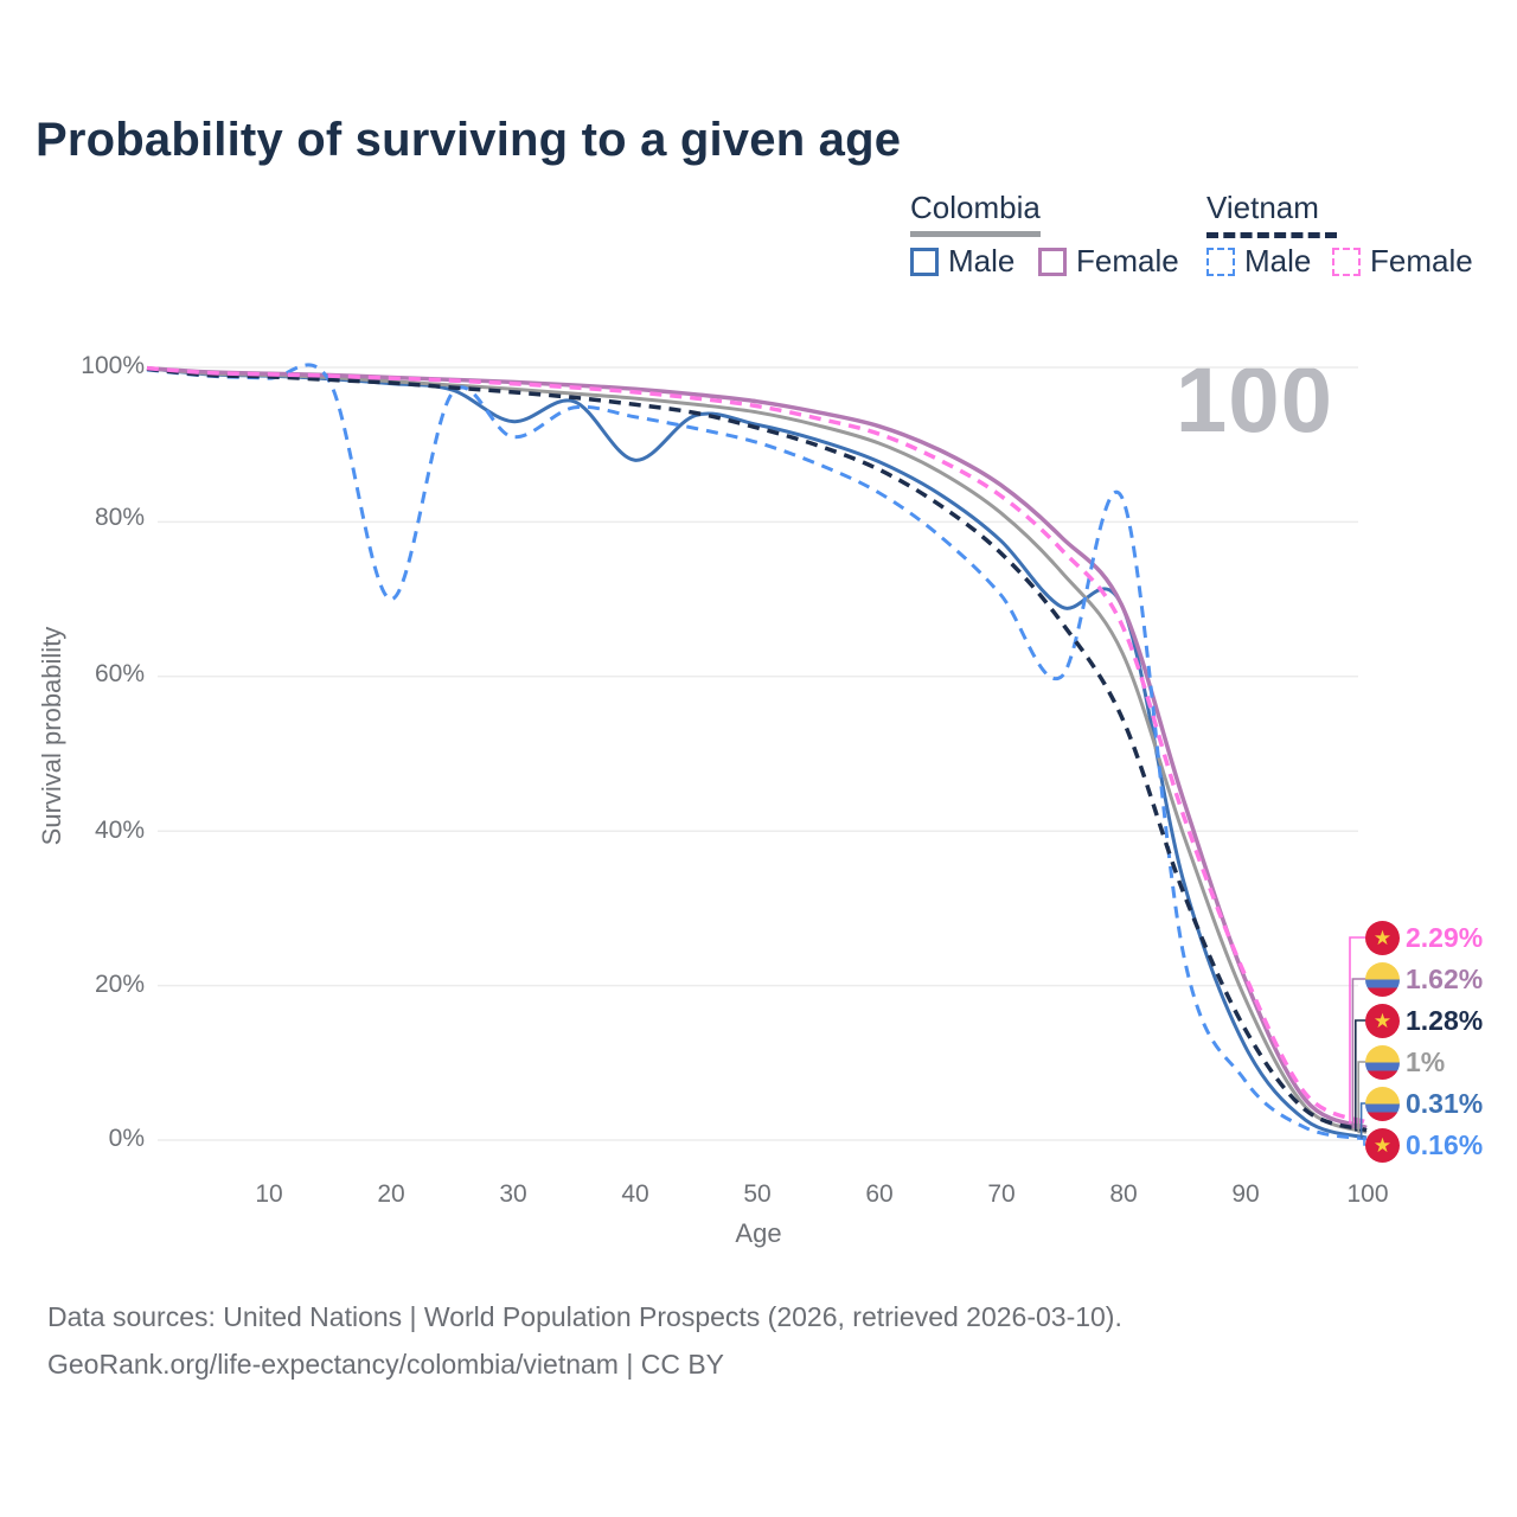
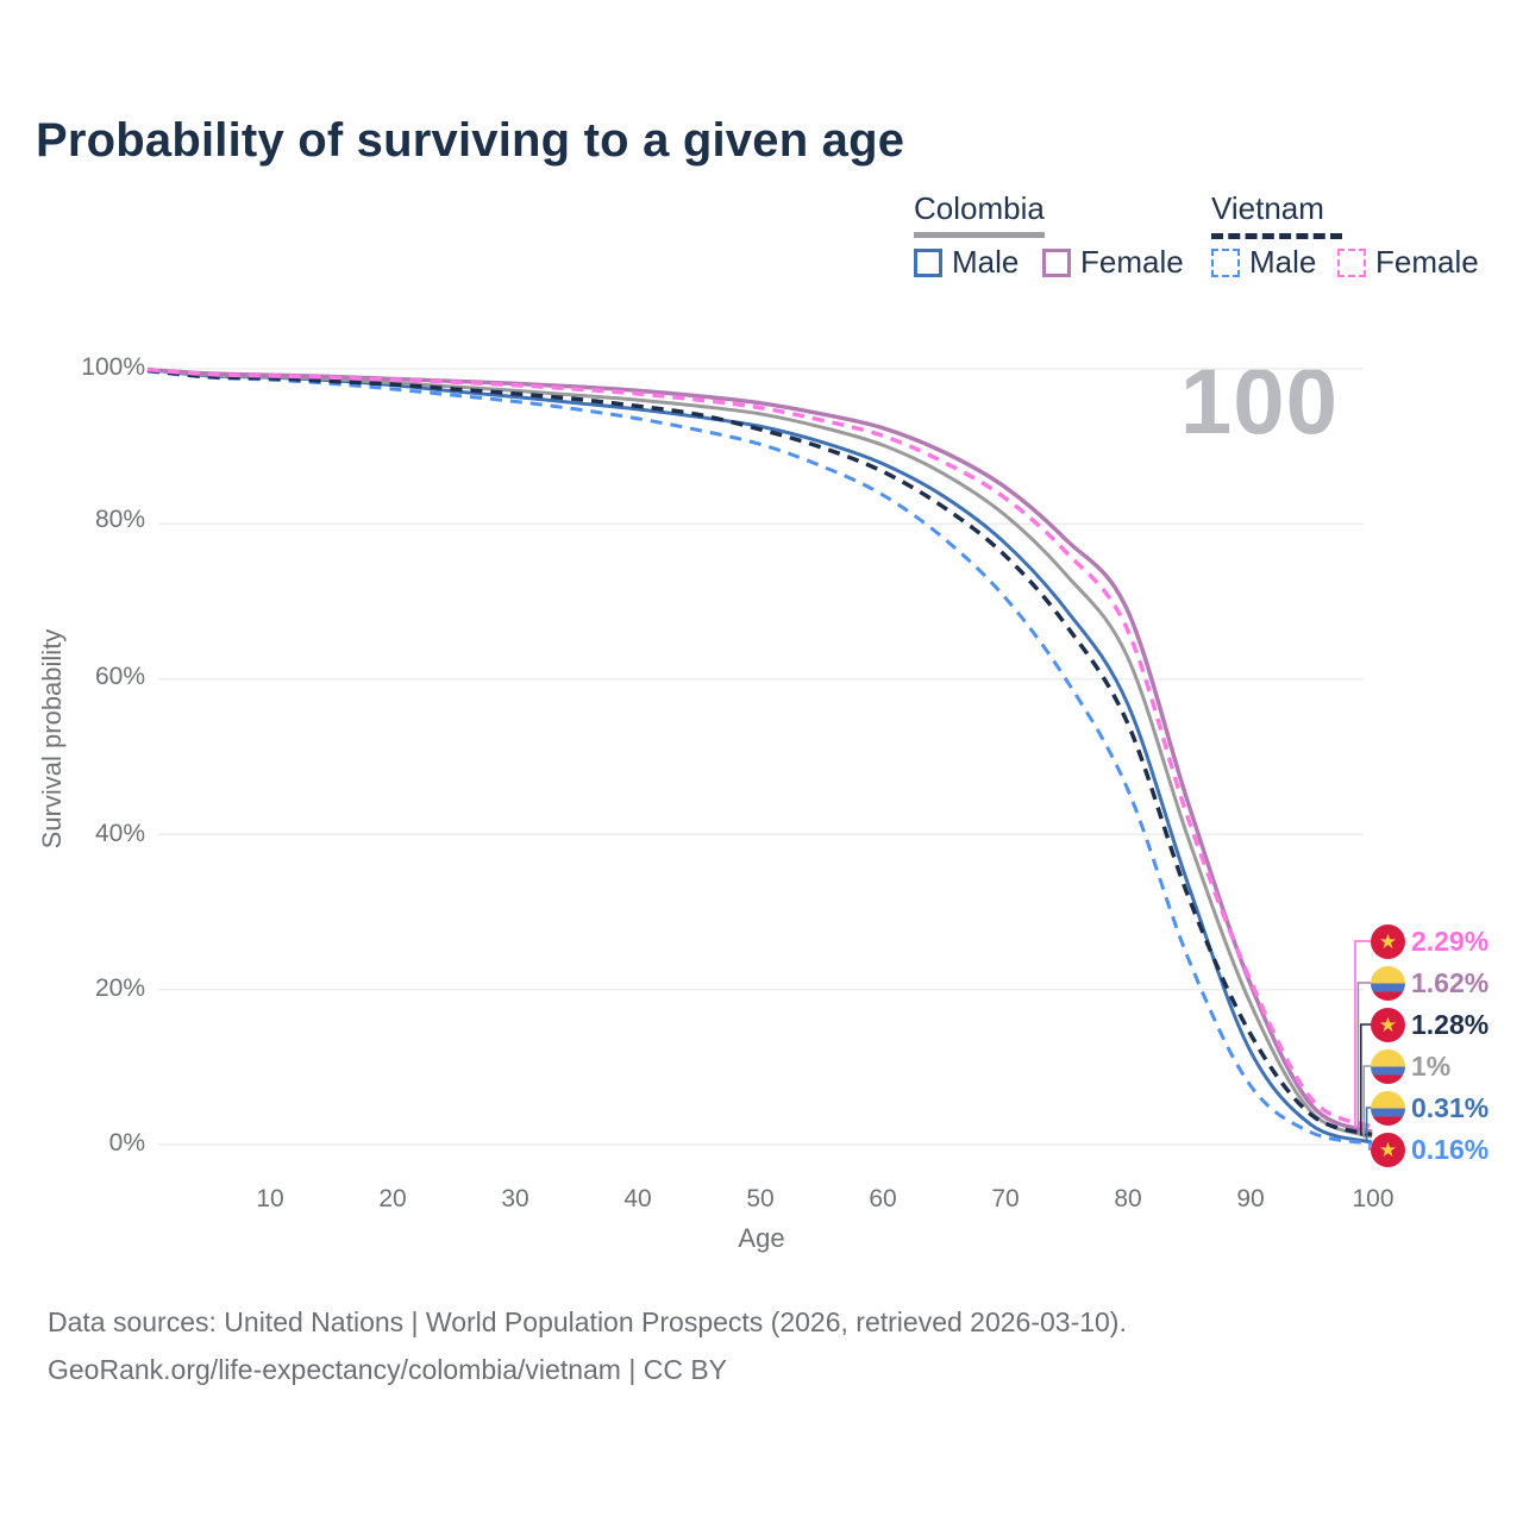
Vietnam Male/20: 70% -> 97%
Colombia Male/30: 93% -> 96%
Vietnam Male/30: 91% -> 96%
Colombia Male/40: 88% -> 95%
Colombia Male/80: 69% -> 57%
Vietnam Male/80: 83% -> 46%
